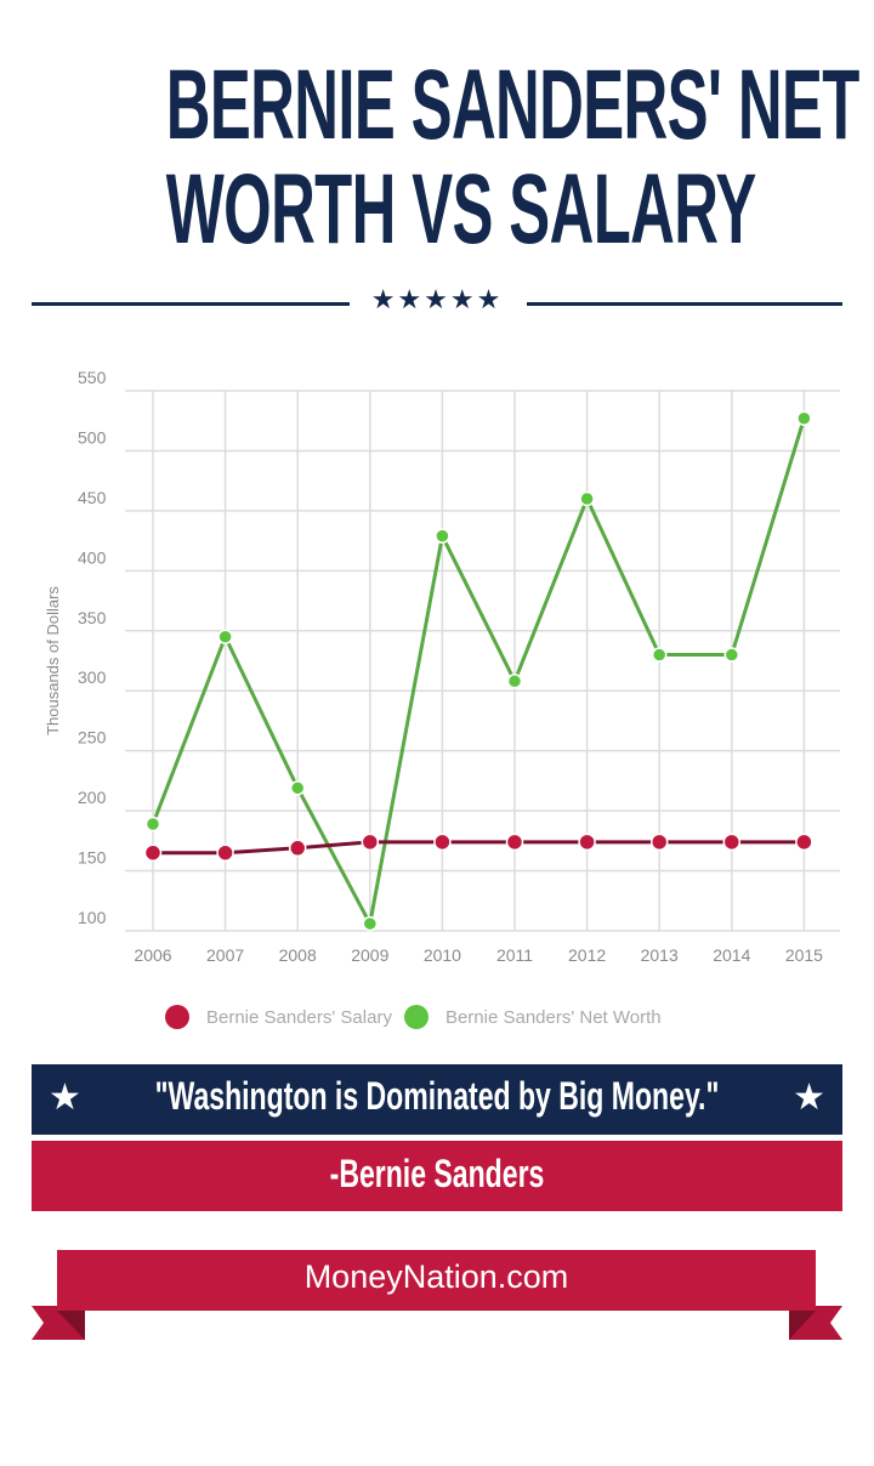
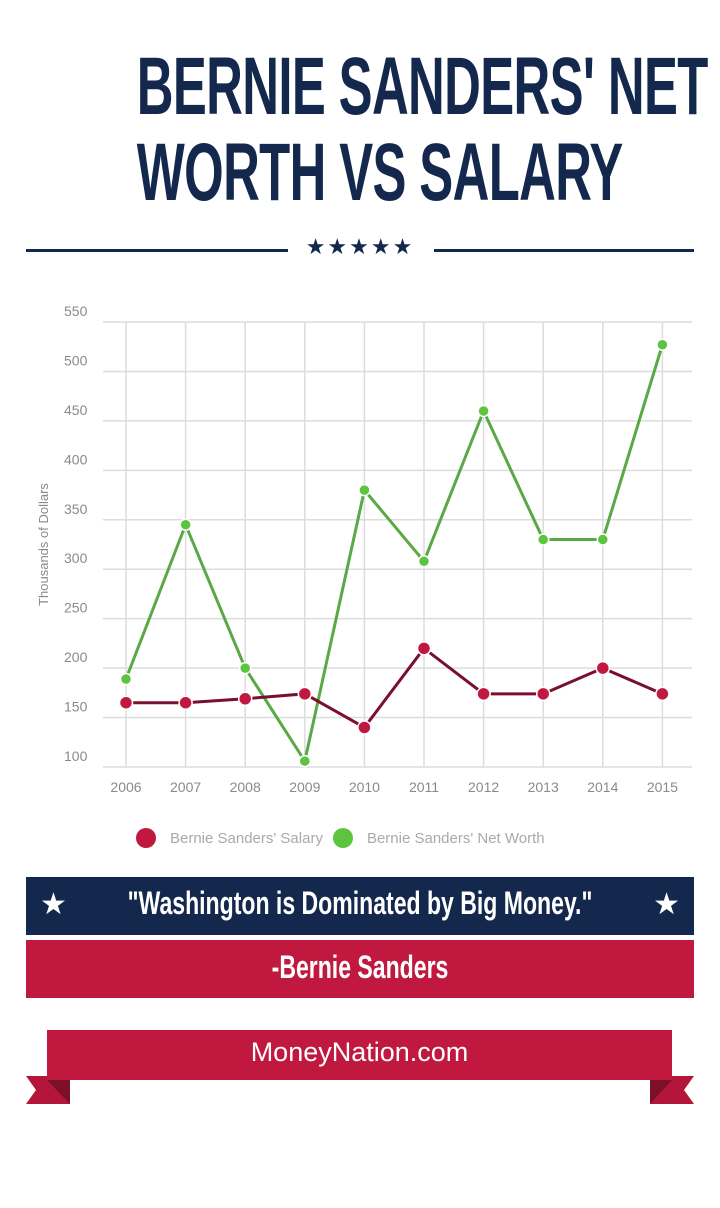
Bernie Sanders' Net Worth/2008: 220 -> 200
Bernie Sanders' Salary/2010: 170 -> 140
Bernie Sanders' Net Worth/2010: 430 -> 380
Bernie Sanders' Salary/2011: 170 -> 220
Bernie Sanders' Salary/2014: 170 -> 200
